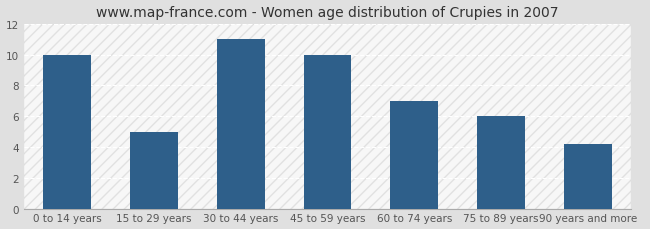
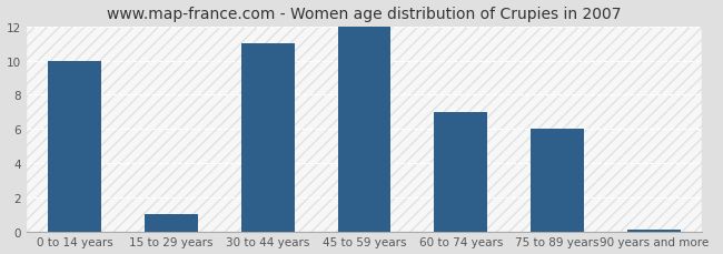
15 to 29 years: 5.0 -> 1.0
45 to 59 years: 10.0 -> 12.0
90 years and more: 4.2 -> 0.1
